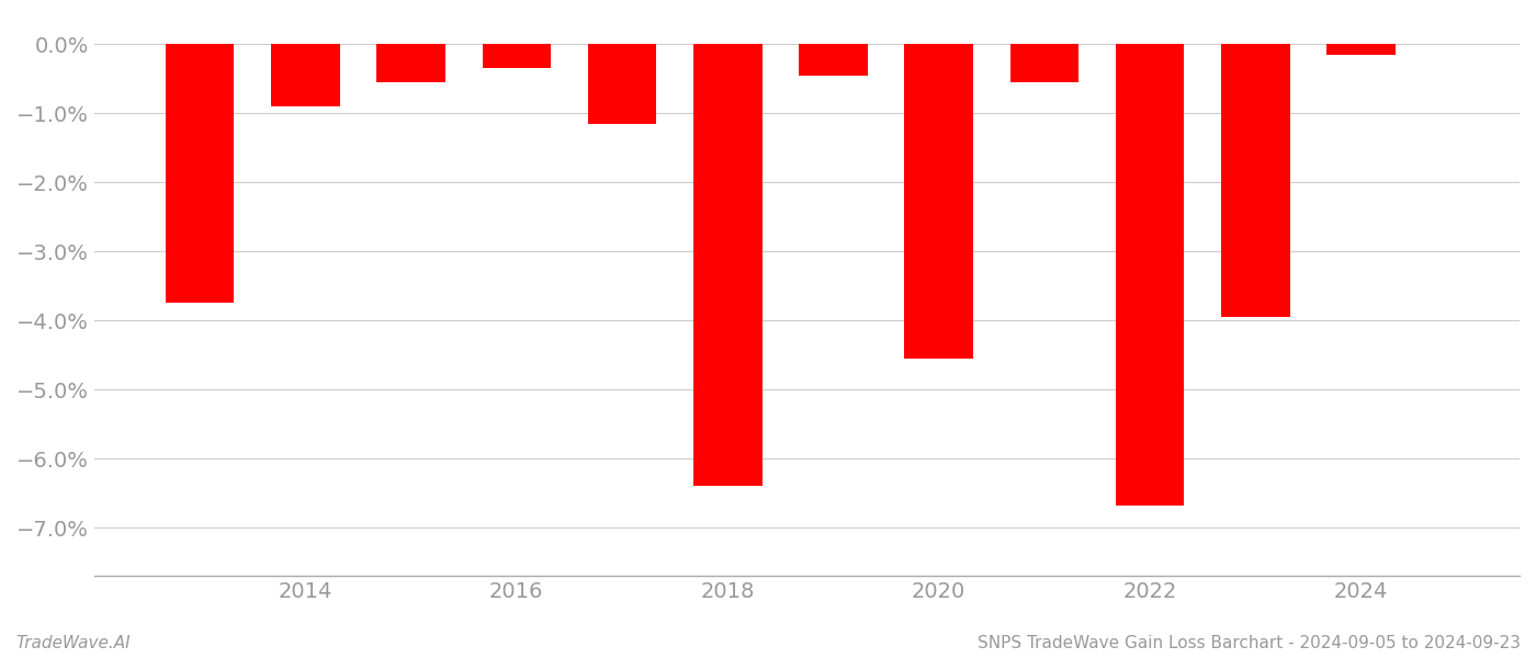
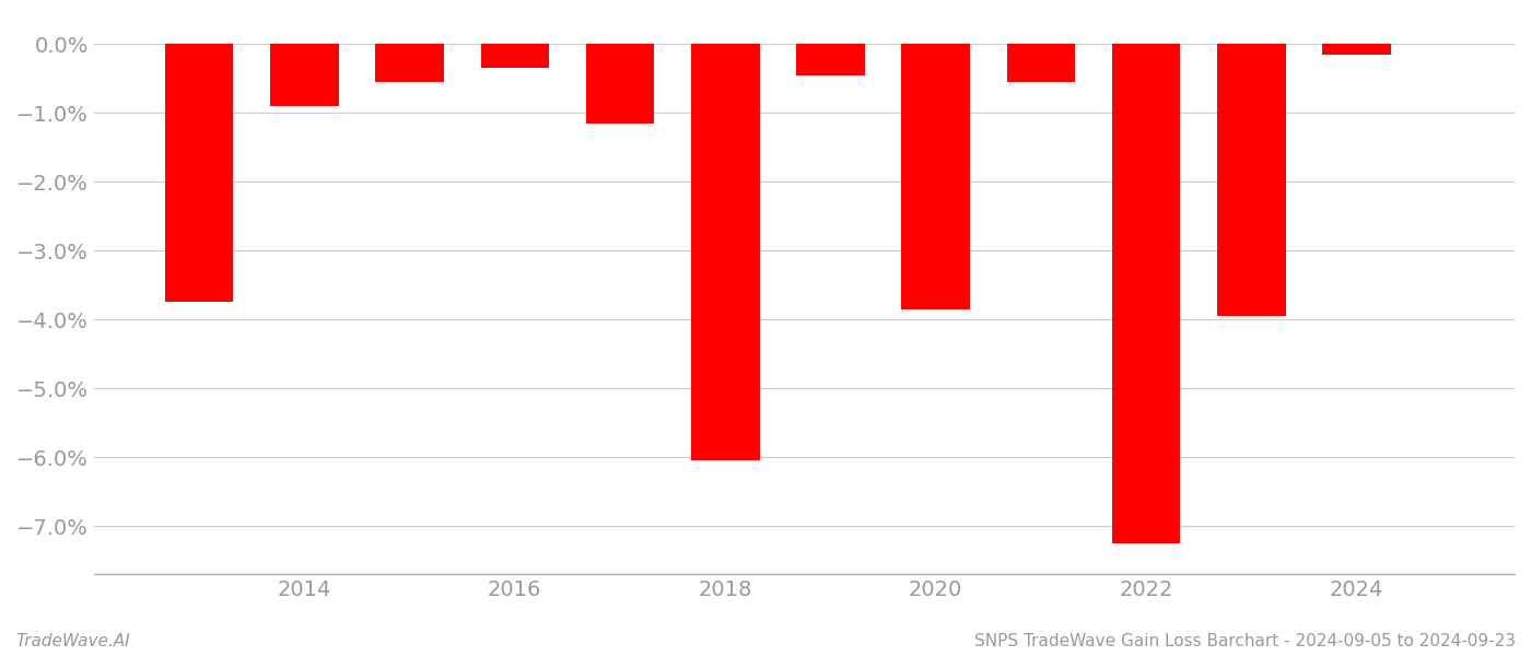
2018: -6.40% -> -6.05%
2020: -4.56% -> -3.85%
2022: -6.68% -> -7.25%
